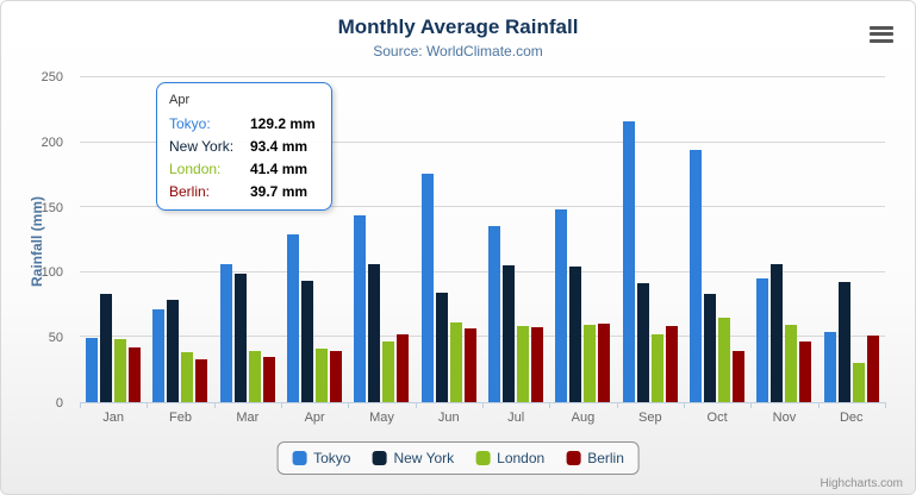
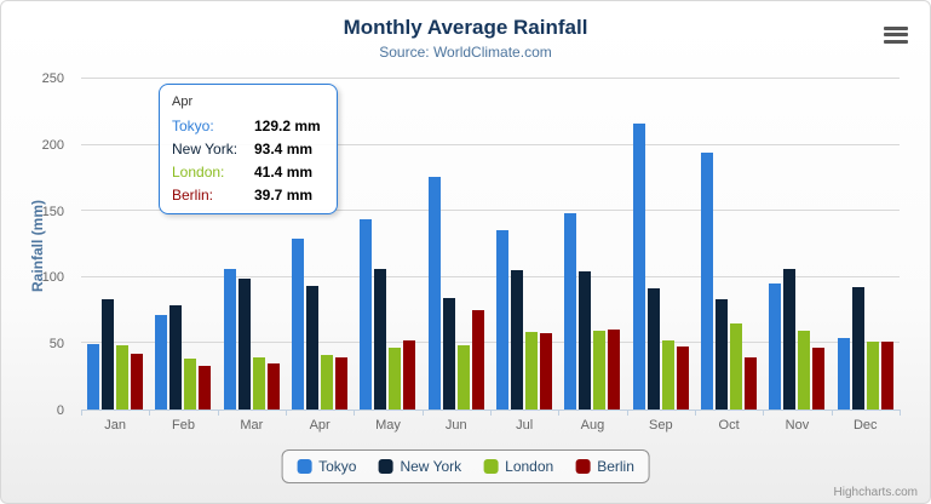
London/Jun: 61 -> 48
Berlin/Jun: 57 -> 76
Berlin/Sep: 59 -> 48
London/Dec: 30 -> 51
